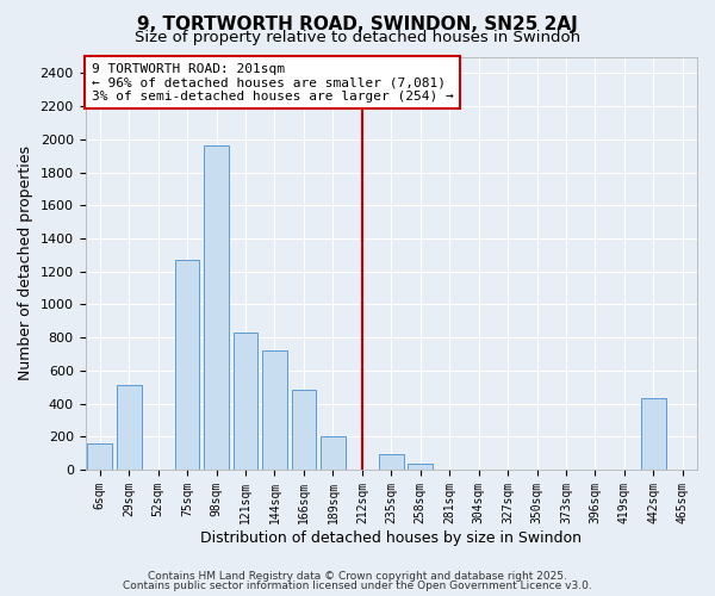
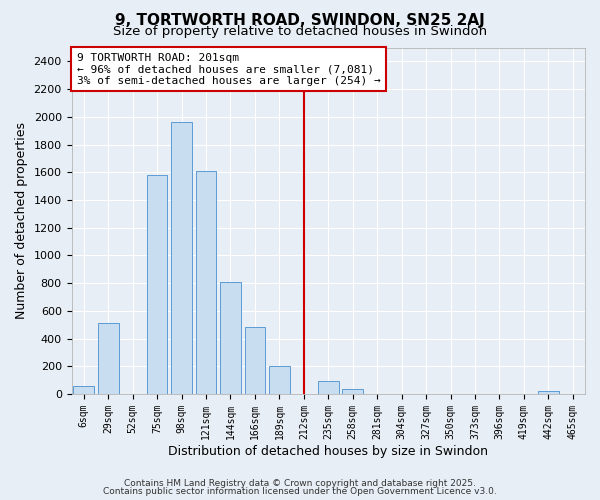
6sqm: 160 -> 60
75sqm: 1270 -> 1580
121sqm: 830 -> 1610
144sqm: 720 -> 810
442sqm: 430 -> 20
